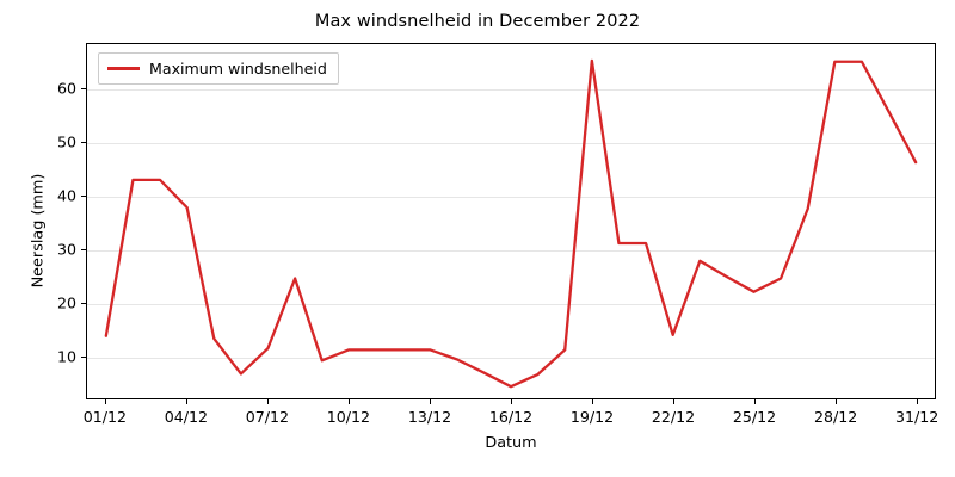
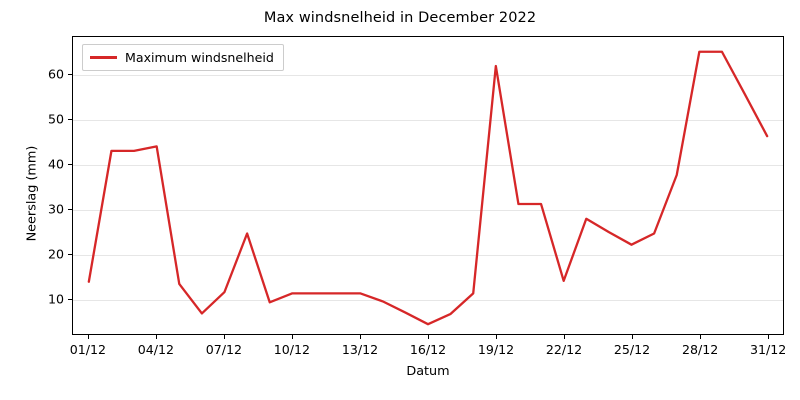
04/12: 38 -> 44
19/12: 65 -> 62
